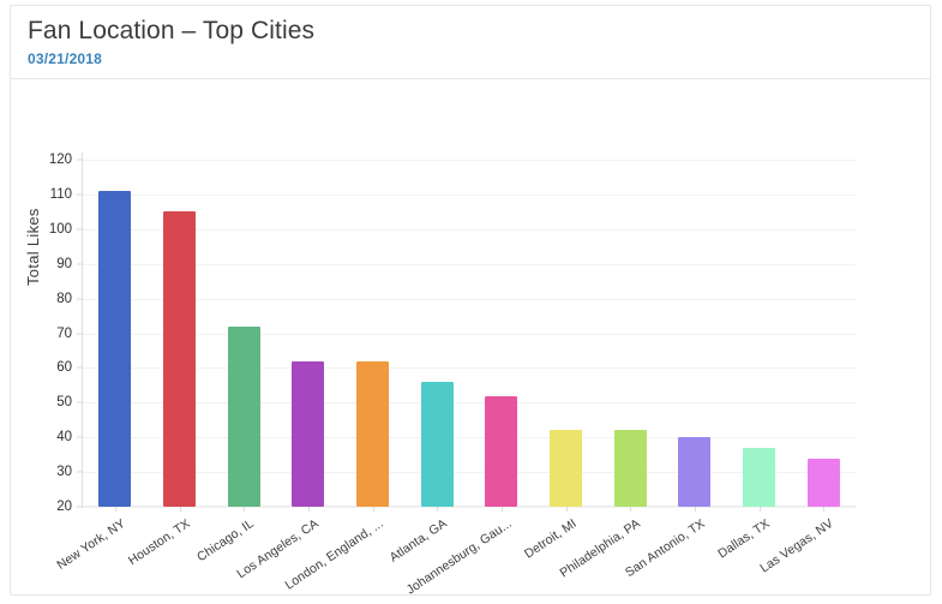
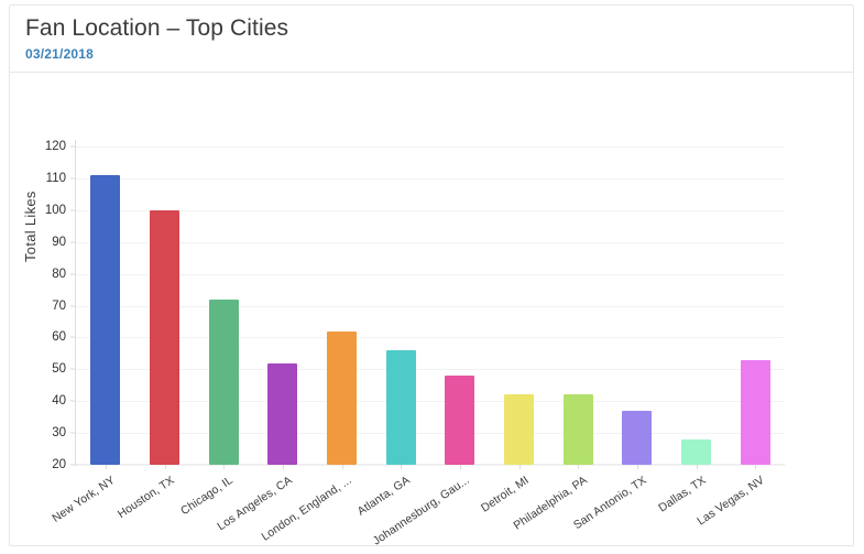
Houston, TX: 105 -> 100
Los Angeles, CA: 62 -> 52
Johannesburg, Gau...: 52 -> 48
San Antonio, TX: 40 -> 37
Dallas, TX: 37 -> 28
Las Vegas, NV: 34 -> 53
